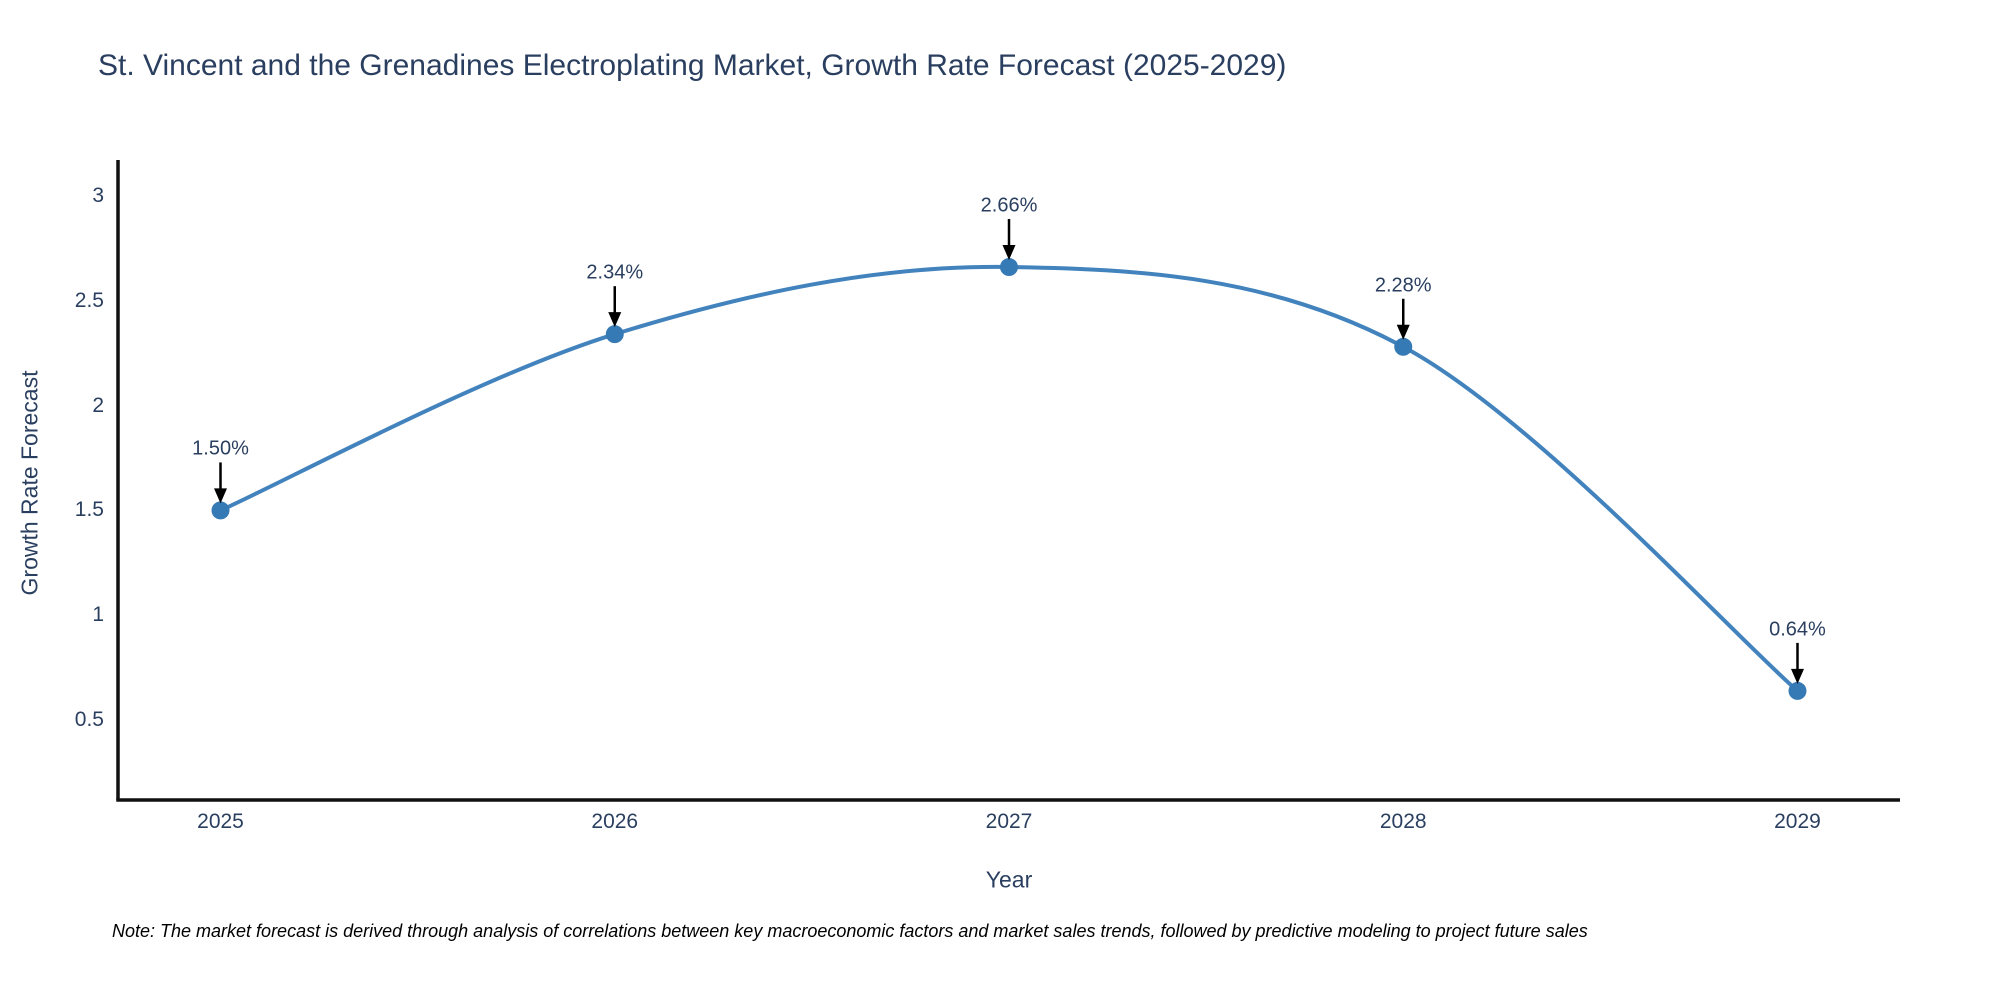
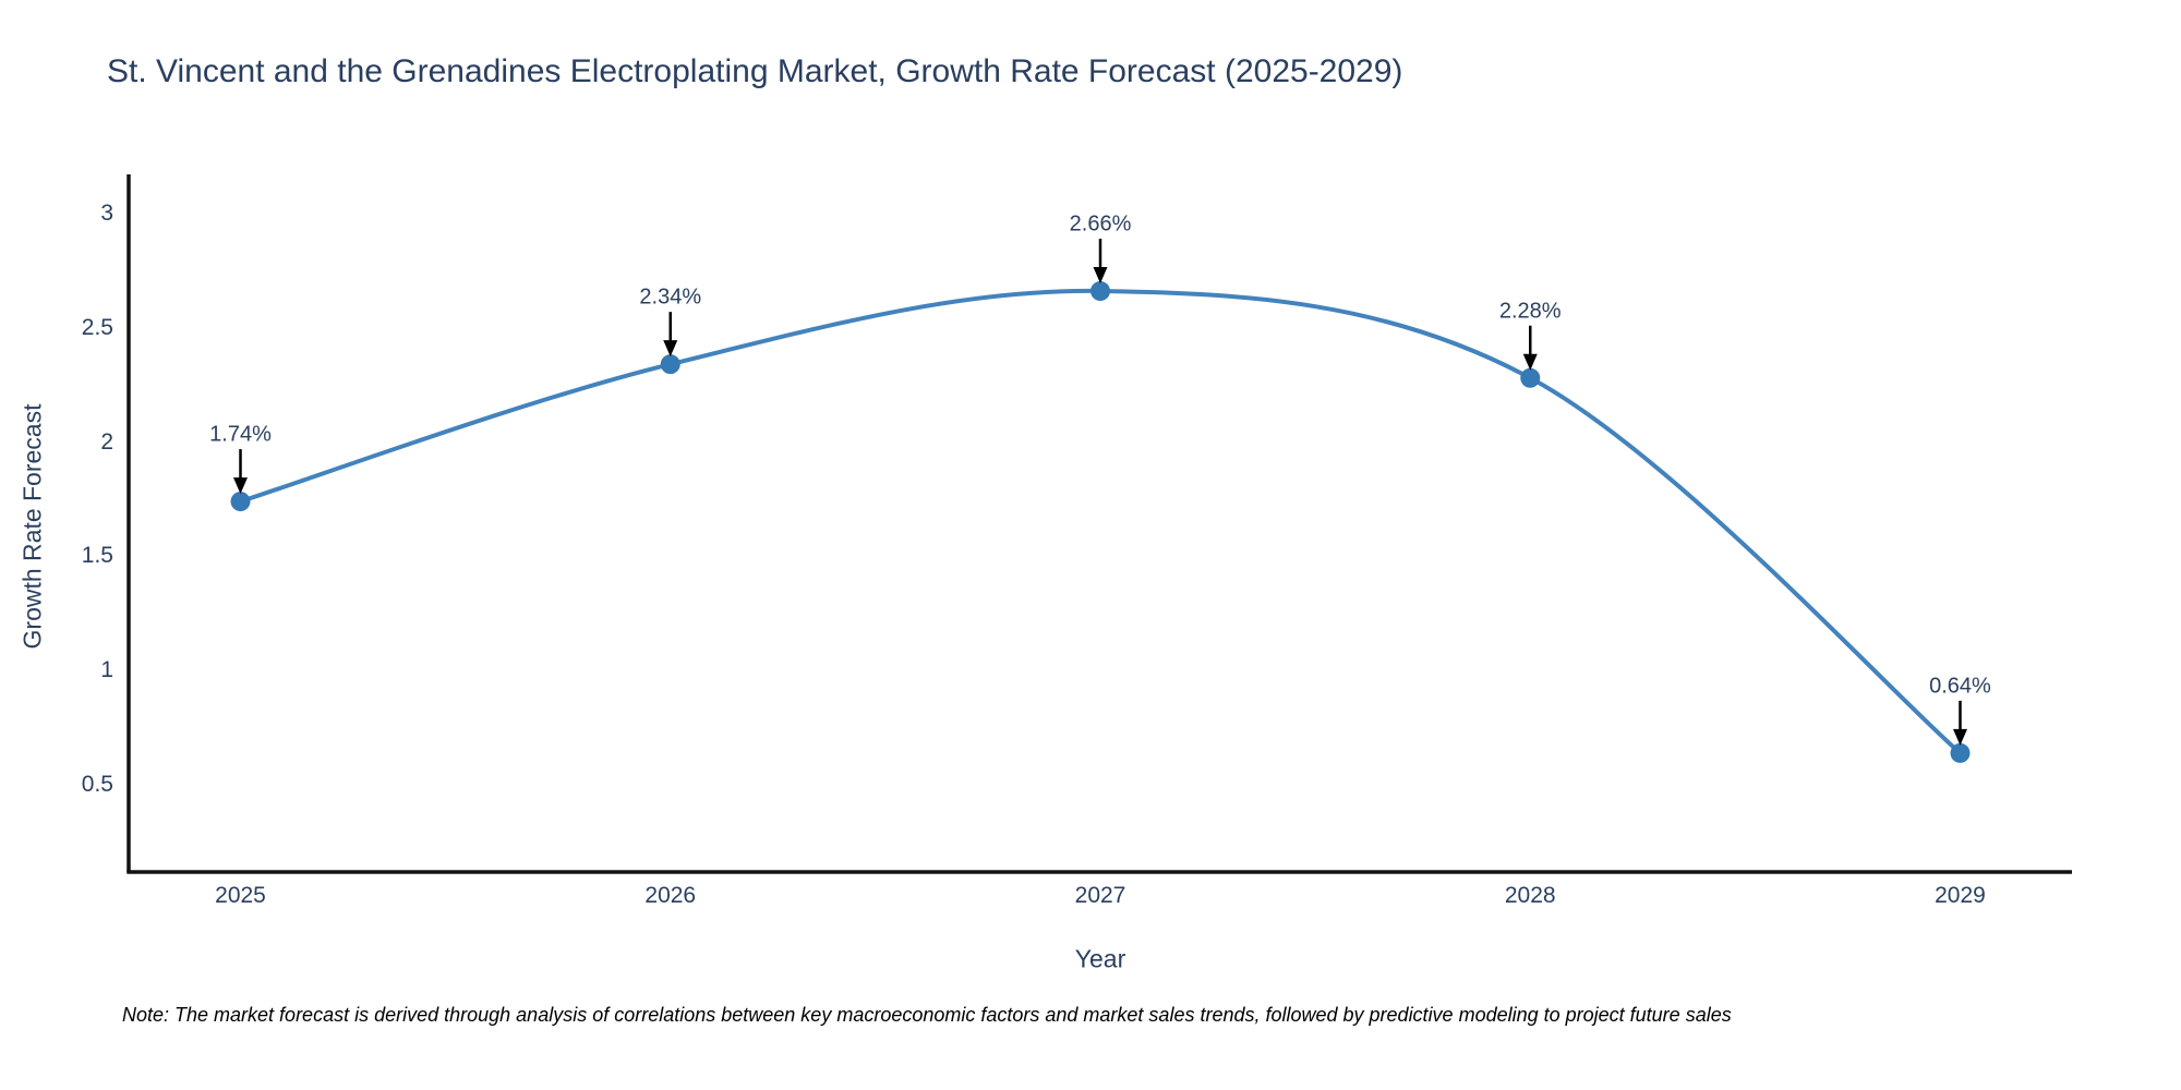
2025: 1.50% -> 1.74%
